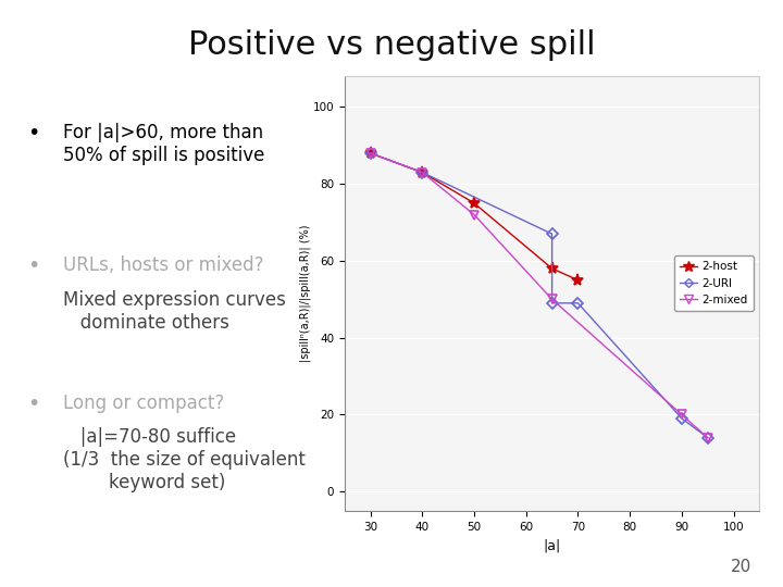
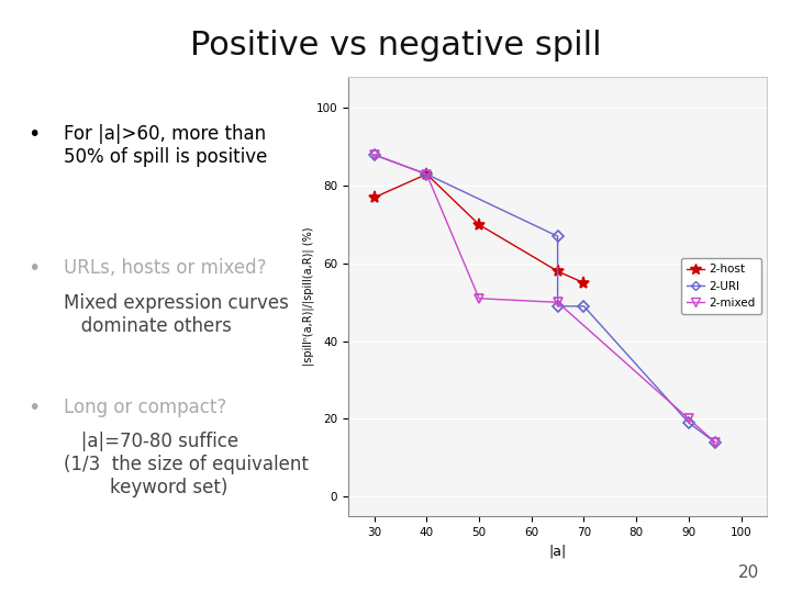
2-host/30: 88 -> 77
2-host/50: 75 -> 70
2-mixed/50: 72 -> 51
